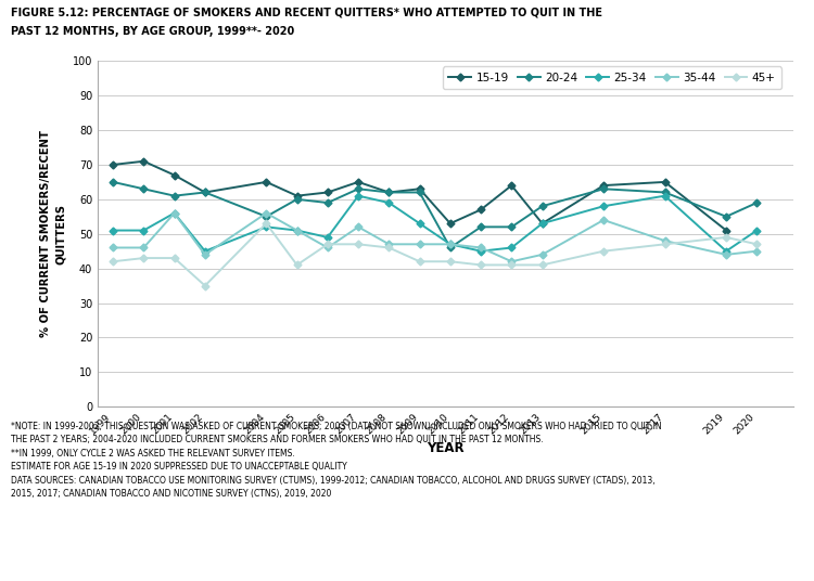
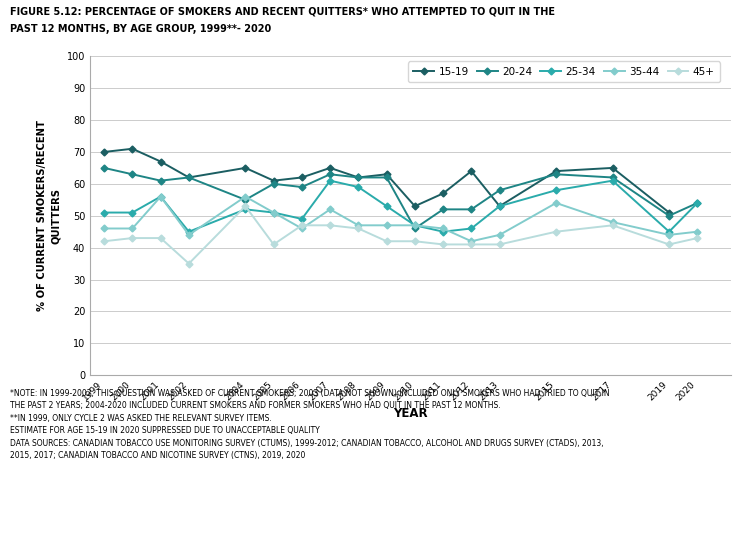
20-24/2019: 55 -> 50
45+/2019: 49 -> 41
20-24/2020: 59 -> 54
25-34/2020: 51 -> 54
45+/2020: 47 -> 43
